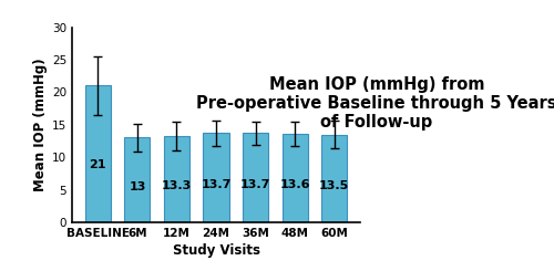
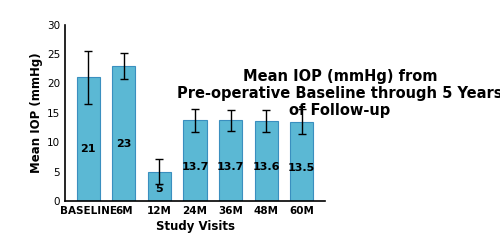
6M: 13 -> 23
12M: 13.3 -> 5
